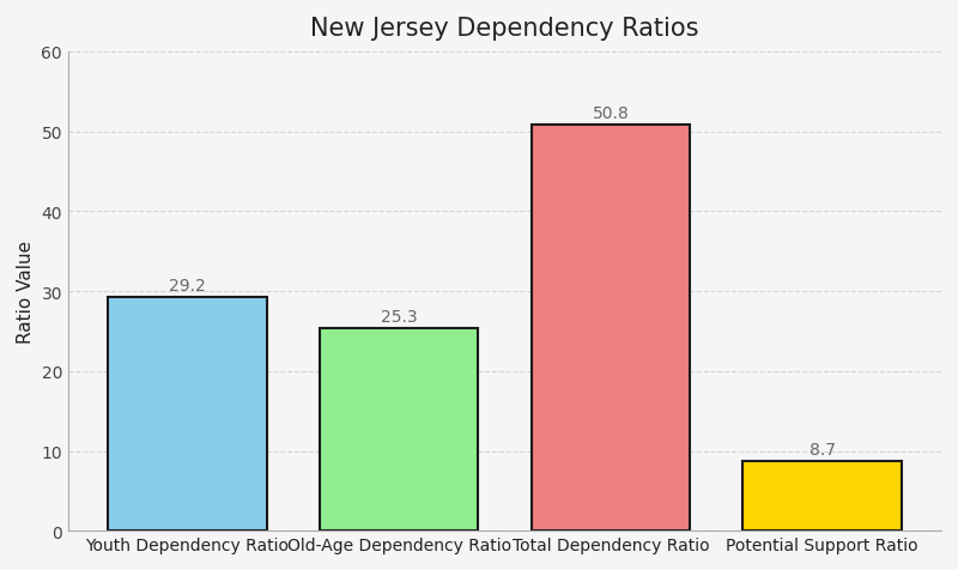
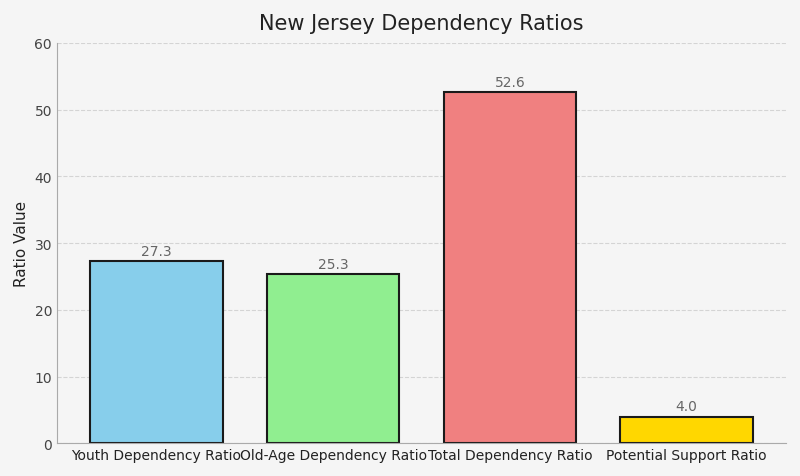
Youth Dependency Ratio: 29.2 -> 27.3
Total Dependency Ratio: 50.8 -> 52.6
Potential Support Ratio: 8.7 -> 4.0
